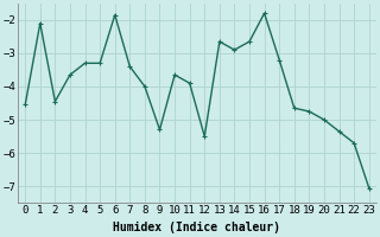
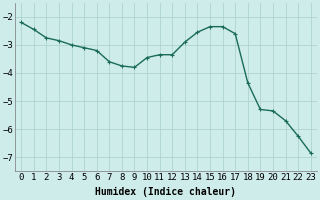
0: -4.55 -> -2.20
1: -2.10 -> -2.45
2: -4.45 -> -2.75
3: -3.65 -> -2.85
4: -3.30 -> -3.00
5: -3.30 -> -3.10
6: -1.85 -> -3.20
7: -3.40 -> -3.60
8: -4.00 -> -3.75
9: -5.30 -> -3.80
10: -3.65 -> -3.45
11: -3.90 -> -3.35
12: -5.50 -> -3.35
13: -2.65 -> -2.90
14: -2.90 -> -2.55
15: -2.65 -> -2.35
16: -1.80 -> -2.35
17: -3.20 -> -2.60
18: -4.65 -> -4.35
19: -4.75 -> -5.30
20: -5.00 -> -5.35
21: -5.35 -> -5.70
22: -5.70 -> -6.25
23: -7.05 -> -6.85
